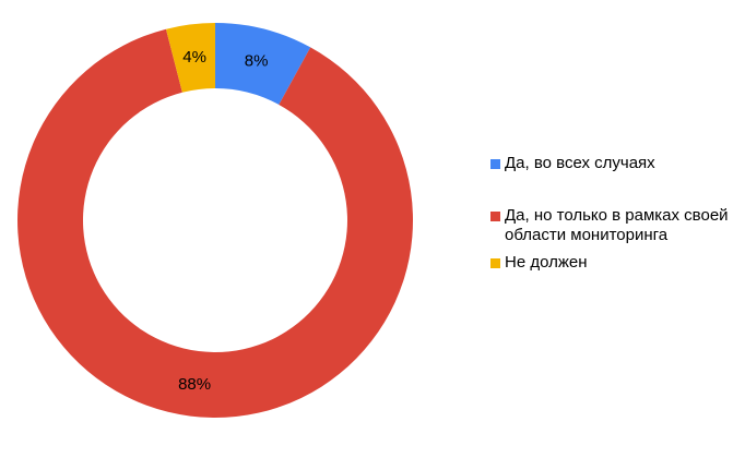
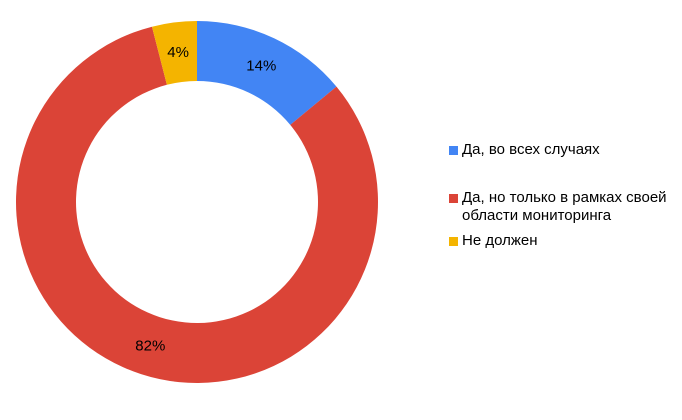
Да, во всех случаях: 8% -> 14%
Да, но только в рамках своей области мониторинга: 88% -> 82%
